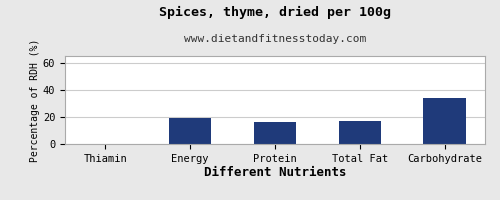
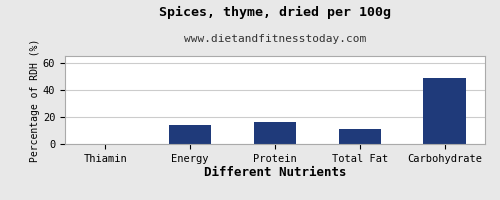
Energy: 19 -> 14
Total Fat: 17 -> 11
Carbohydrate: 34 -> 49
